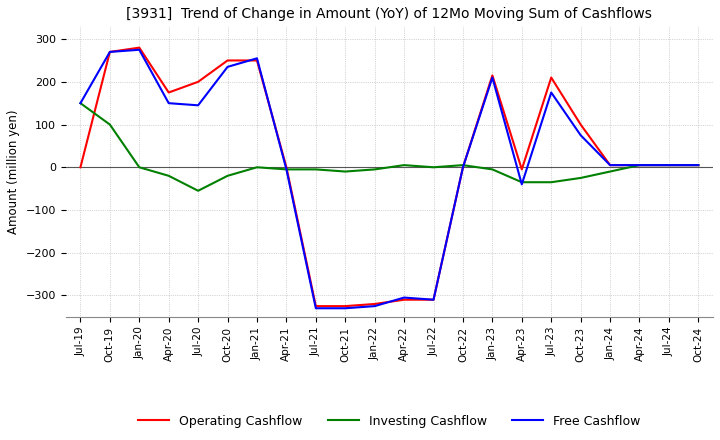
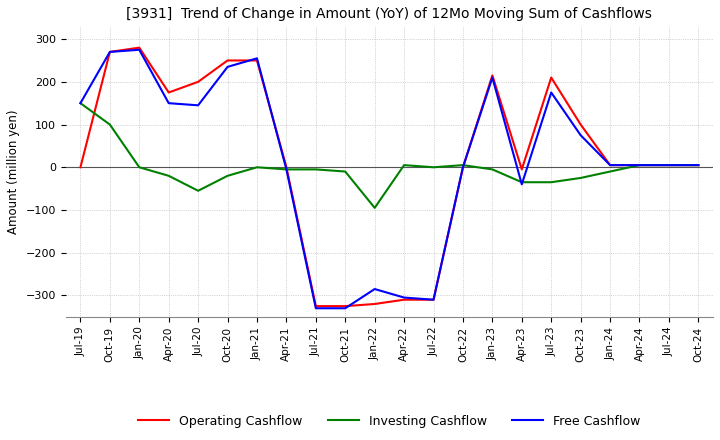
Investing Cashflow/Jan-22: -5 -> -95
Free Cashflow/Jan-22: -325 -> -285
